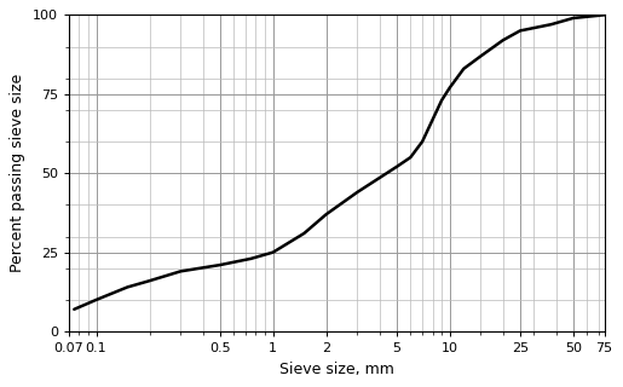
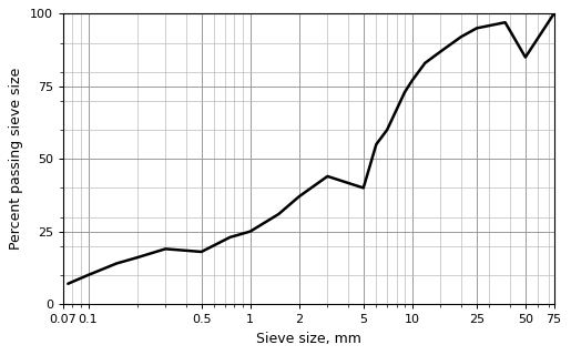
0.5: 21 -> 18
5: 52 -> 40
50: 99 -> 85
